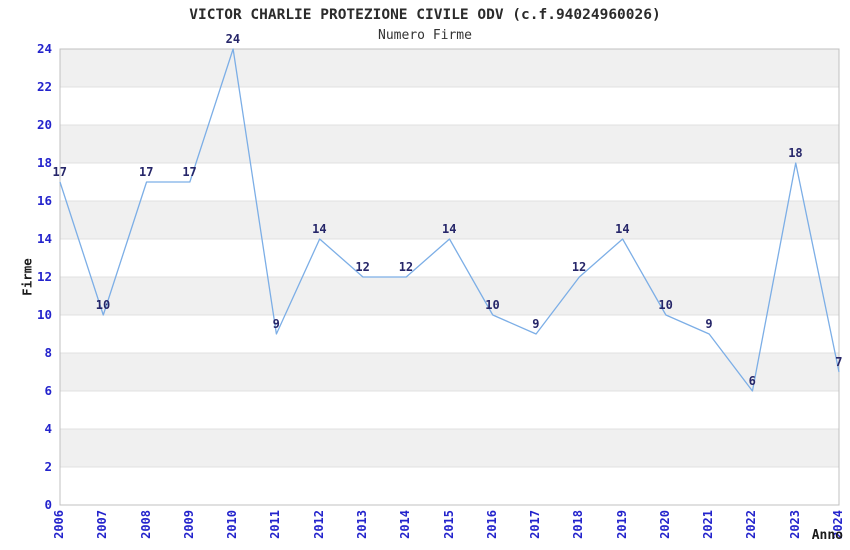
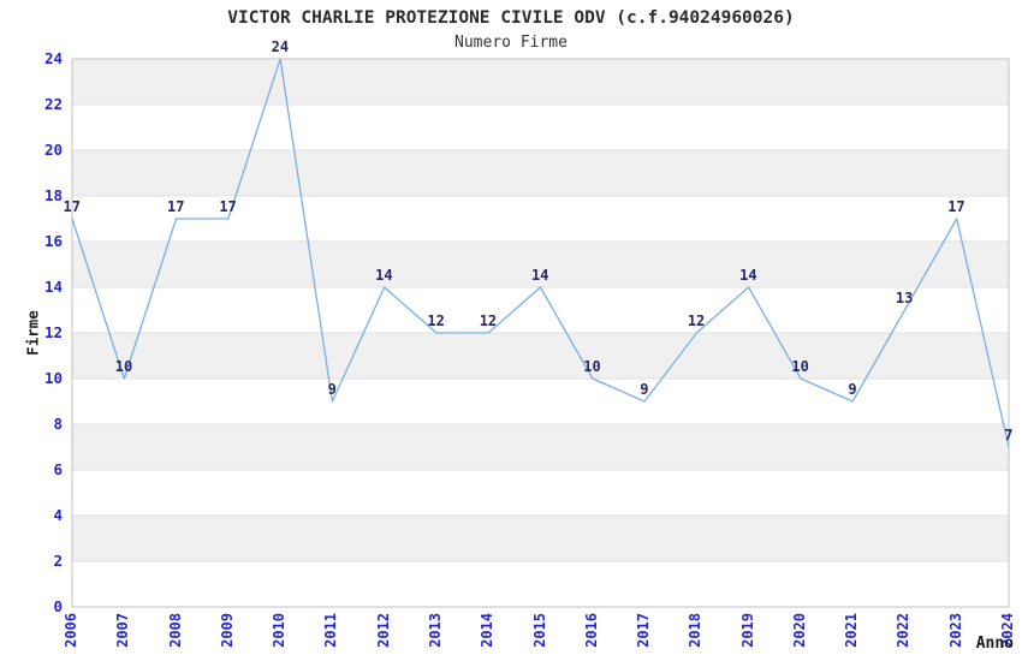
2022: 6 -> 13
2023: 18 -> 17
